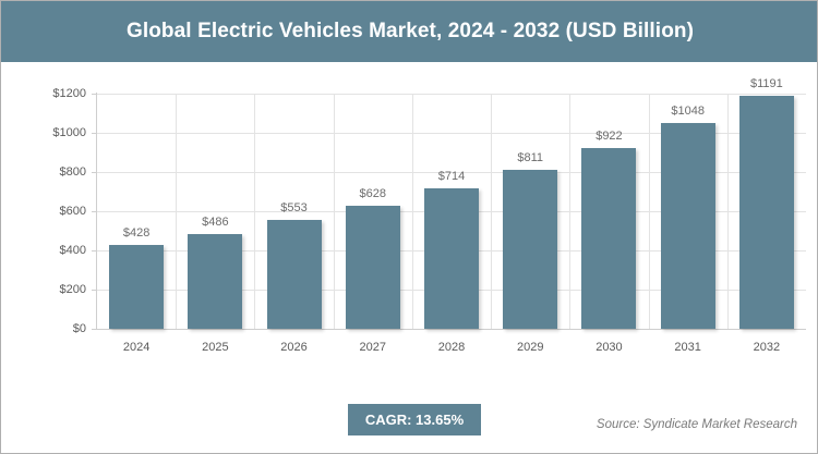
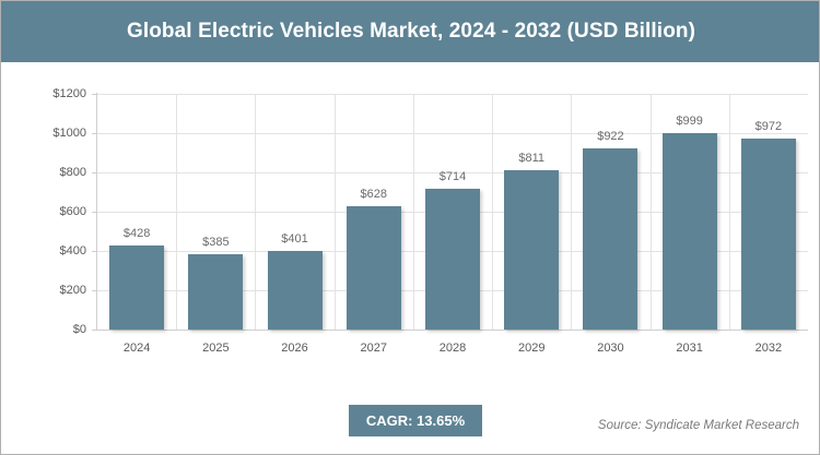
2025: $486 -> $385
2026: $553 -> $401
2031: $1048 -> $999
2032: $1191 -> $972
